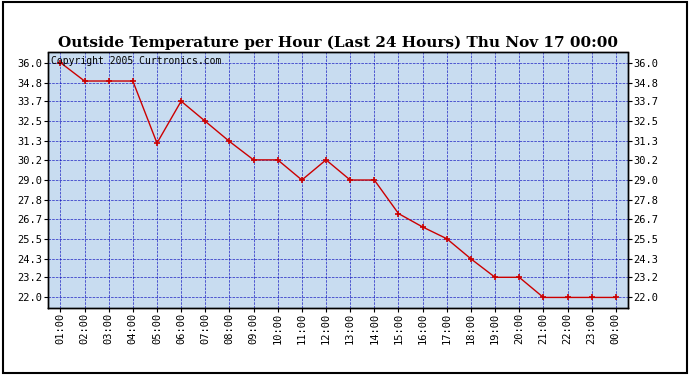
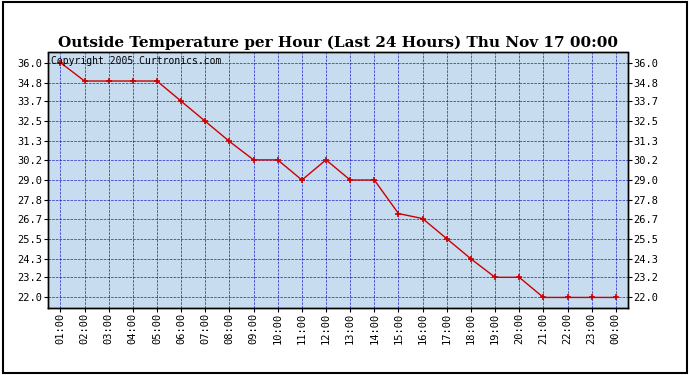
05:00: 31.2 -> 34.9
16:00: 26.2 -> 26.7
